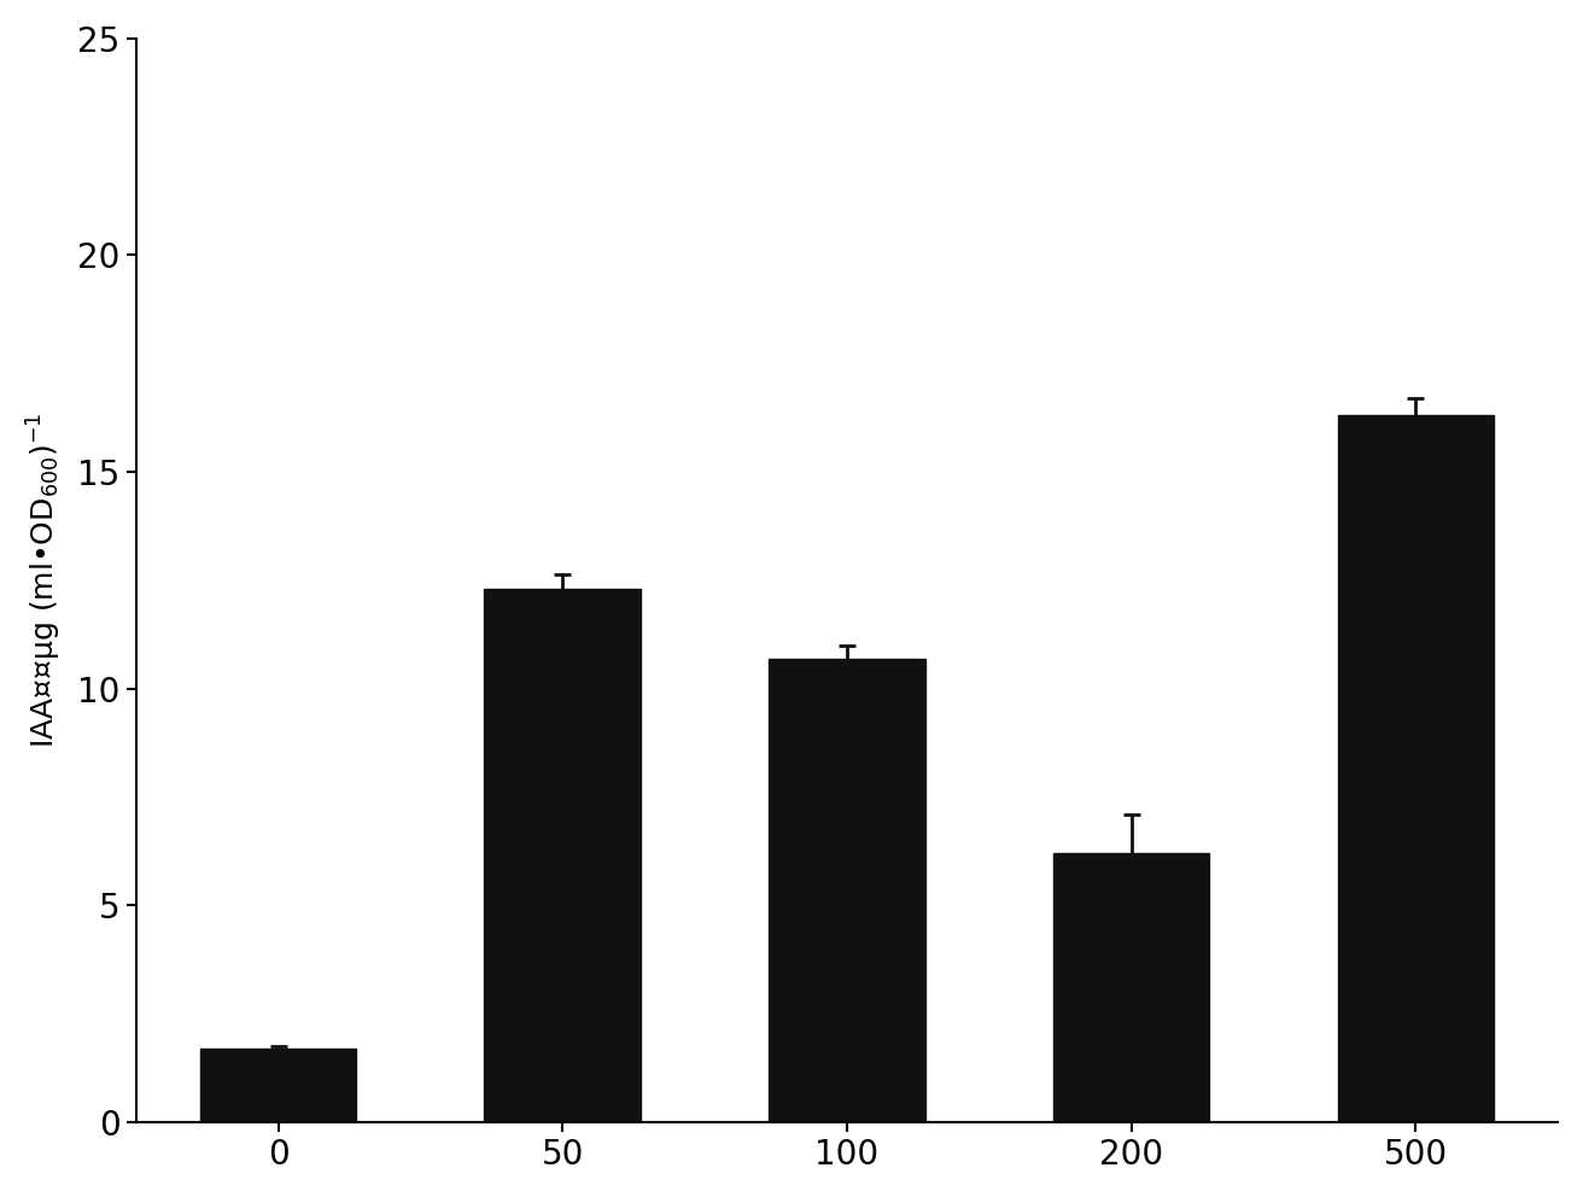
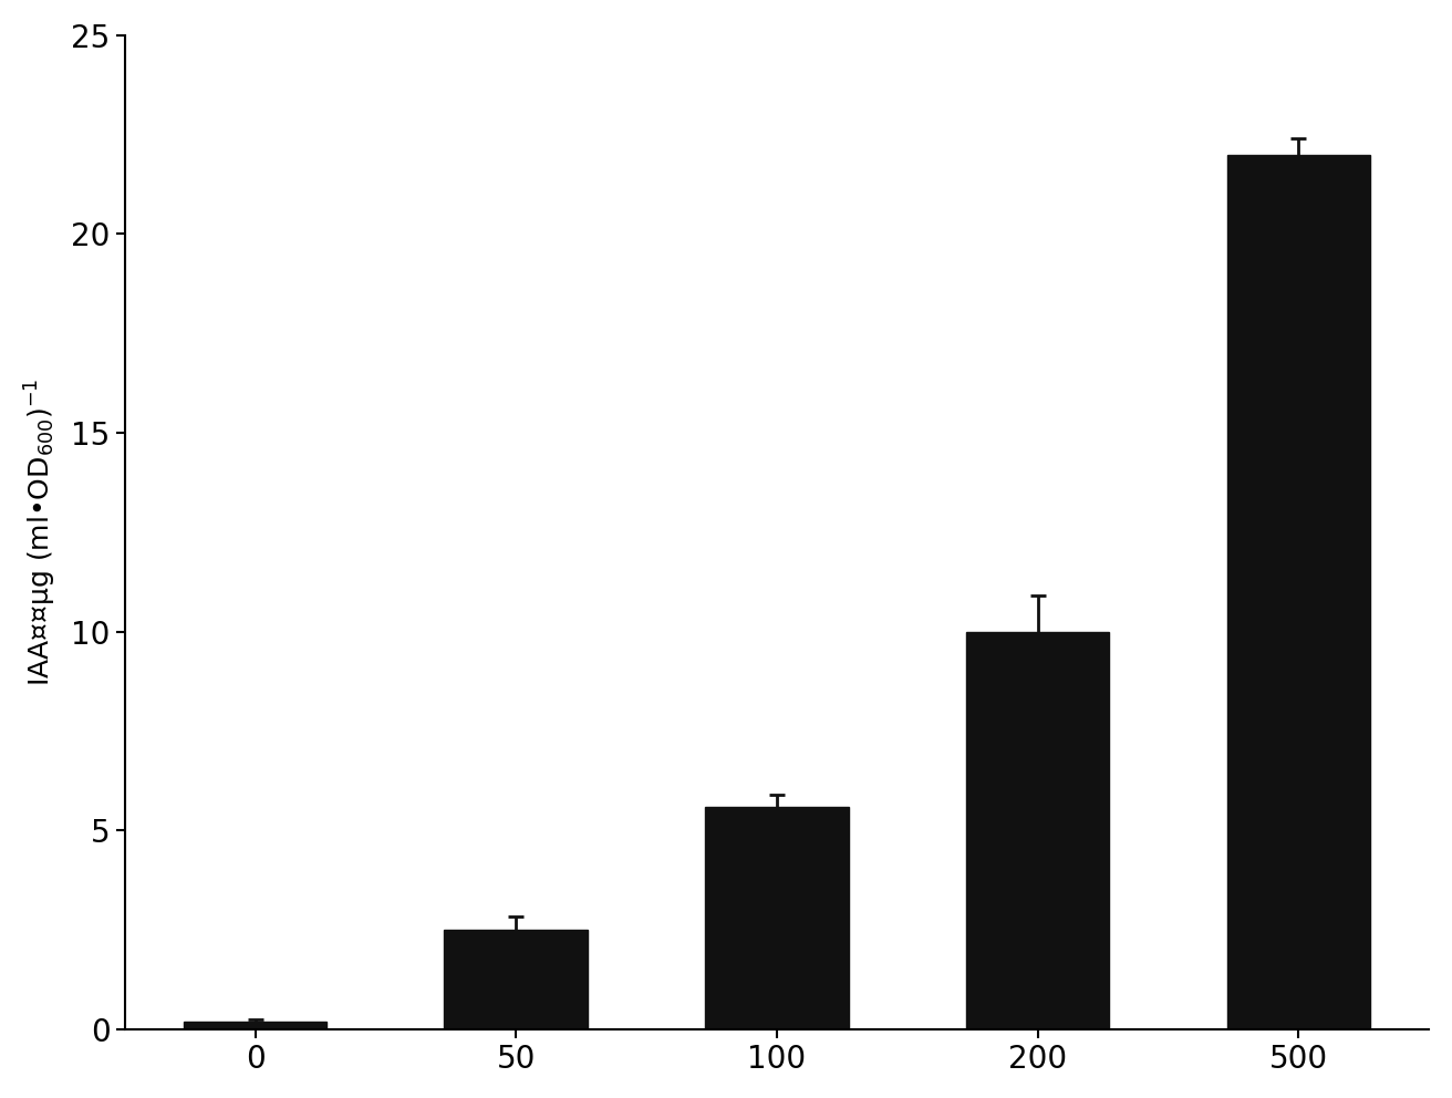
0: 1.7 -> 0.2
50: 12.3 -> 2.5
100: 10.7 -> 5.6
200: 6.2 -> 10.0
500: 16.3 -> 22.0
